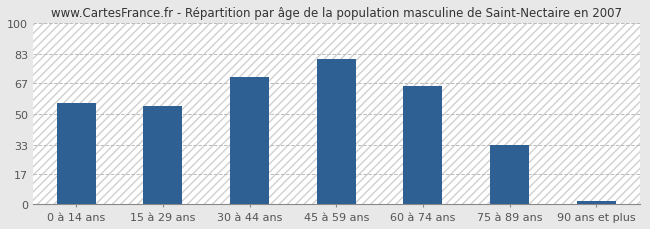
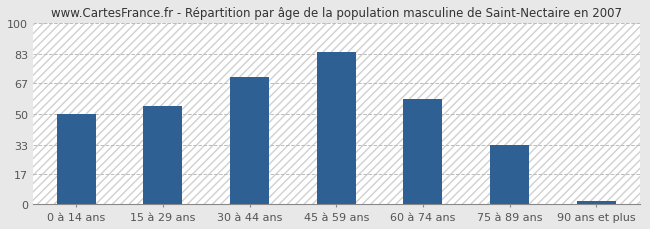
0 à 14 ans: 56 -> 50
45 à 59 ans: 80 -> 84
60 à 74 ans: 65 -> 58
